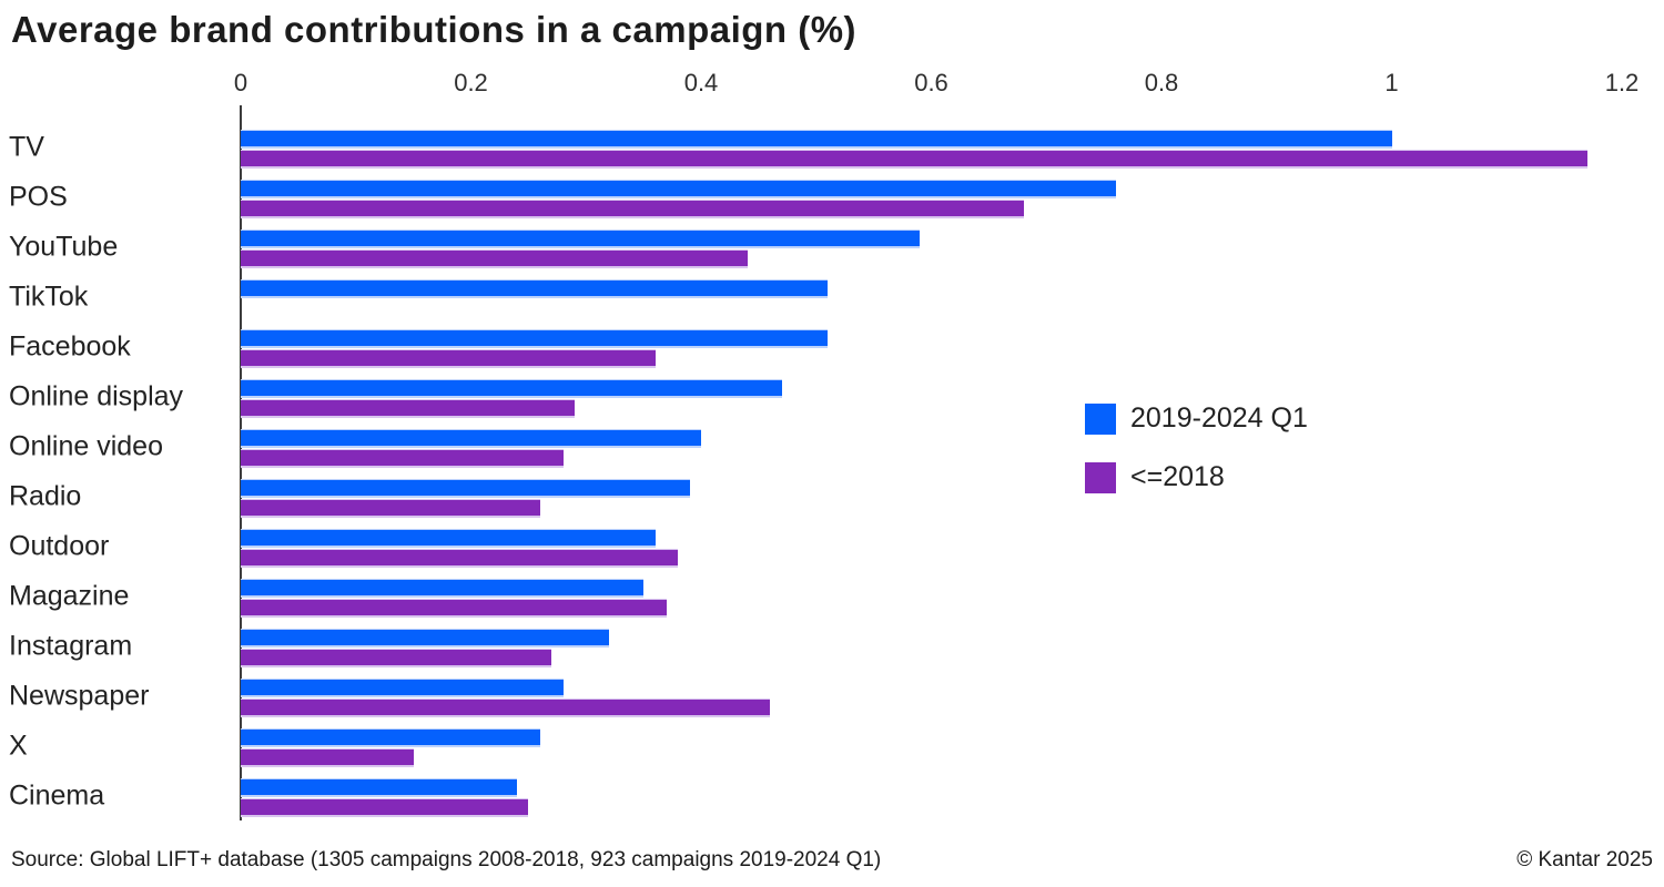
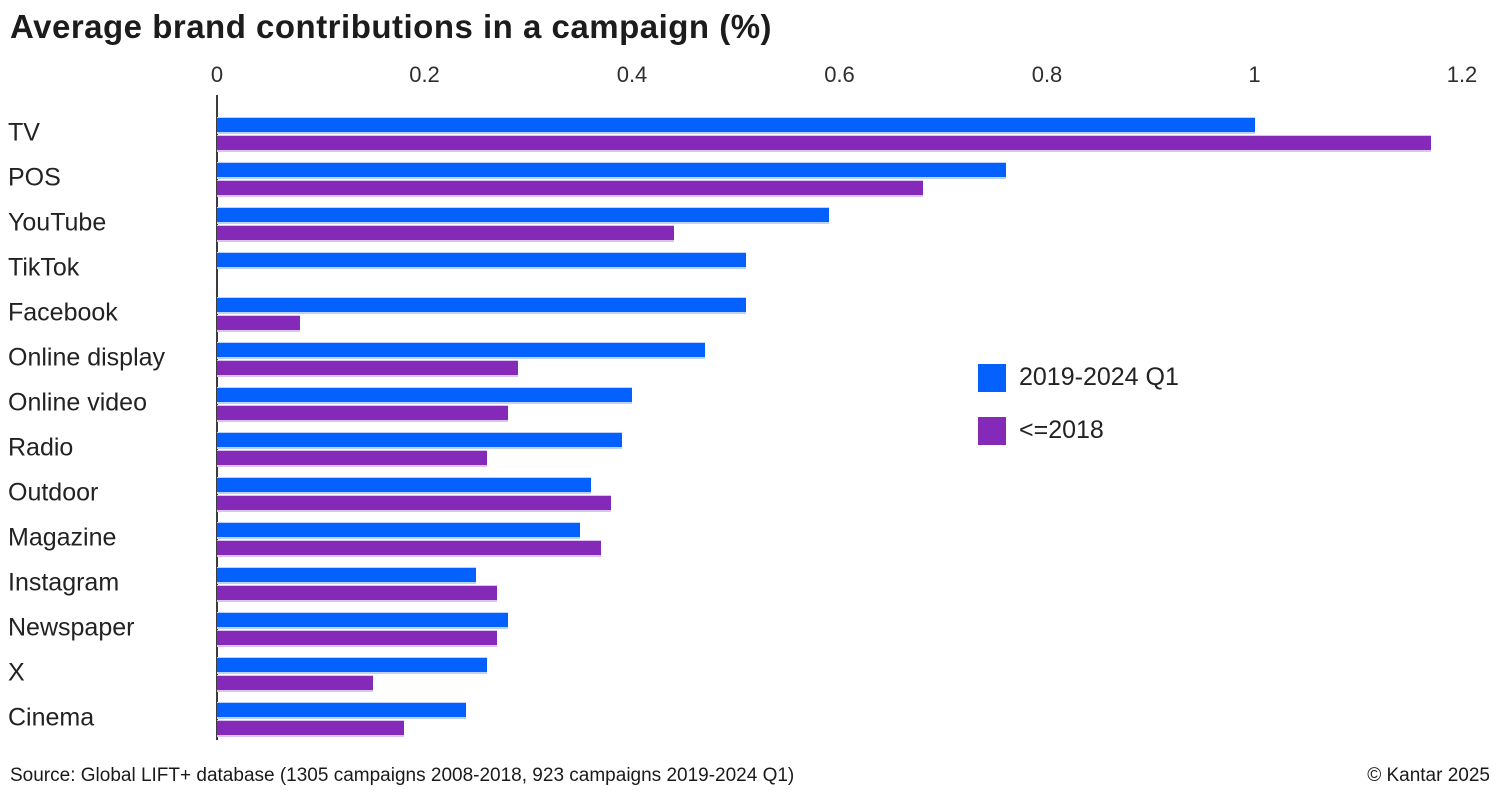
<=2018/Facebook: 0.36 -> 0.08
2019-2024 Q1/Instagram: 0.32 -> 0.25
<=2018/Newspaper: 0.46 -> 0.27
<=2018/Cinema: 0.25 -> 0.18
